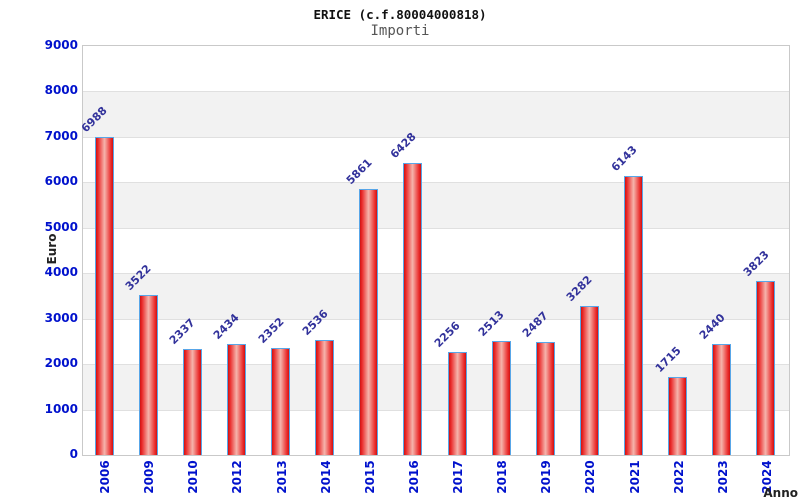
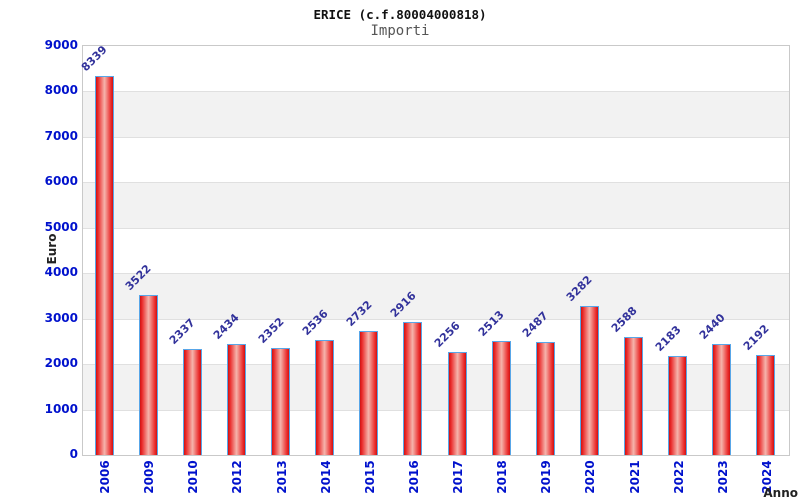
2006: 6988 -> 8339
2015: 5861 -> 2732
2016: 6428 -> 2916
2021: 6143 -> 2588
2022: 1715 -> 2183
2024: 3823 -> 2192
